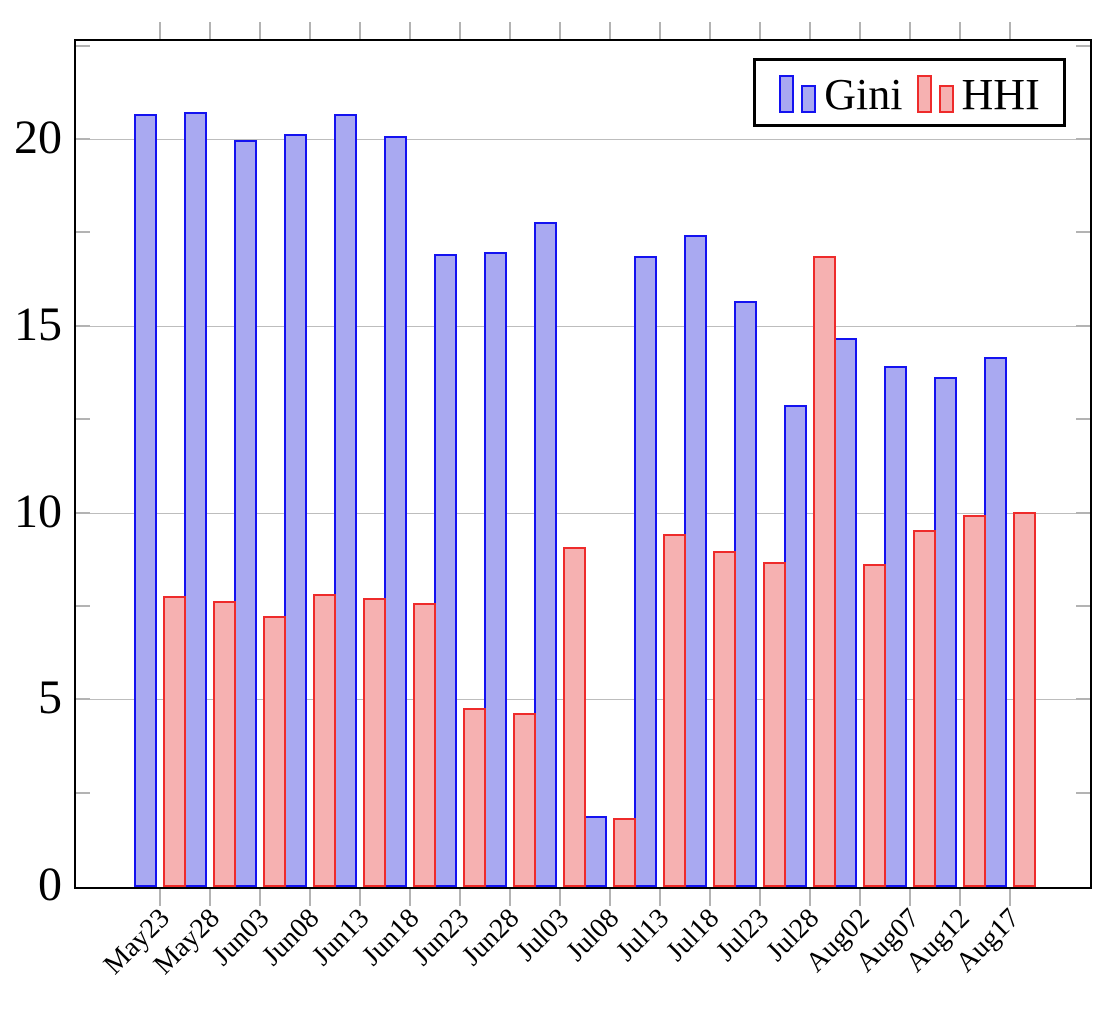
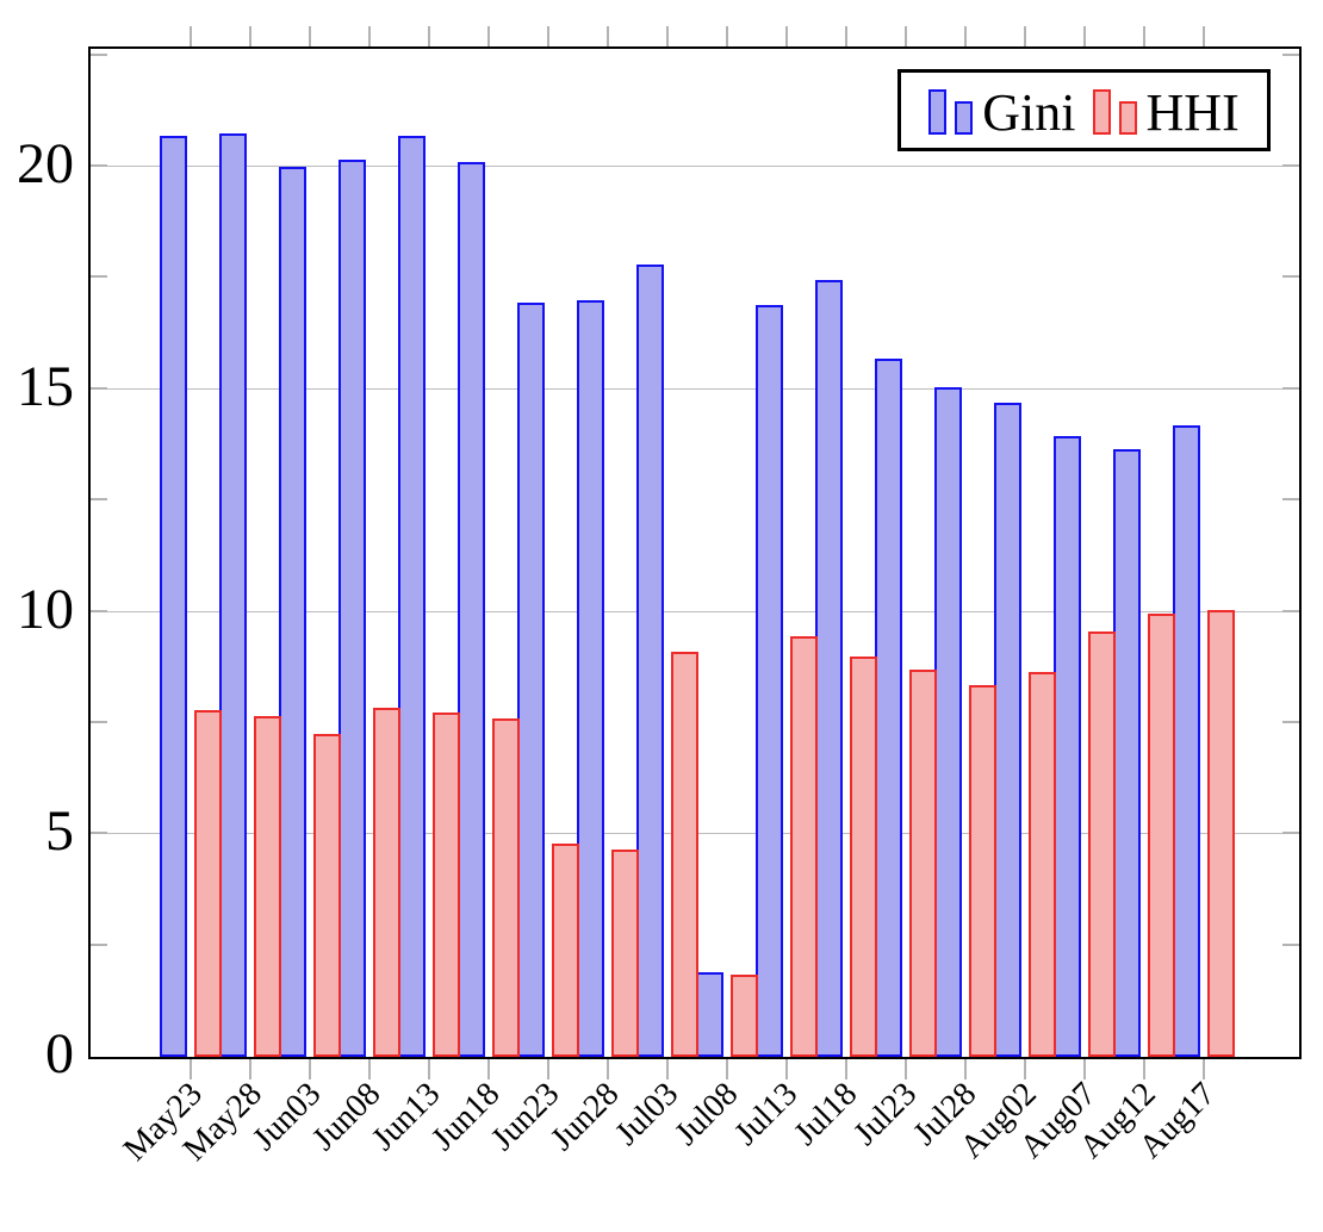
Gini/Jul28: 12.9 -> 15.1
HHI/Jul28: 16.9 -> 8.3
